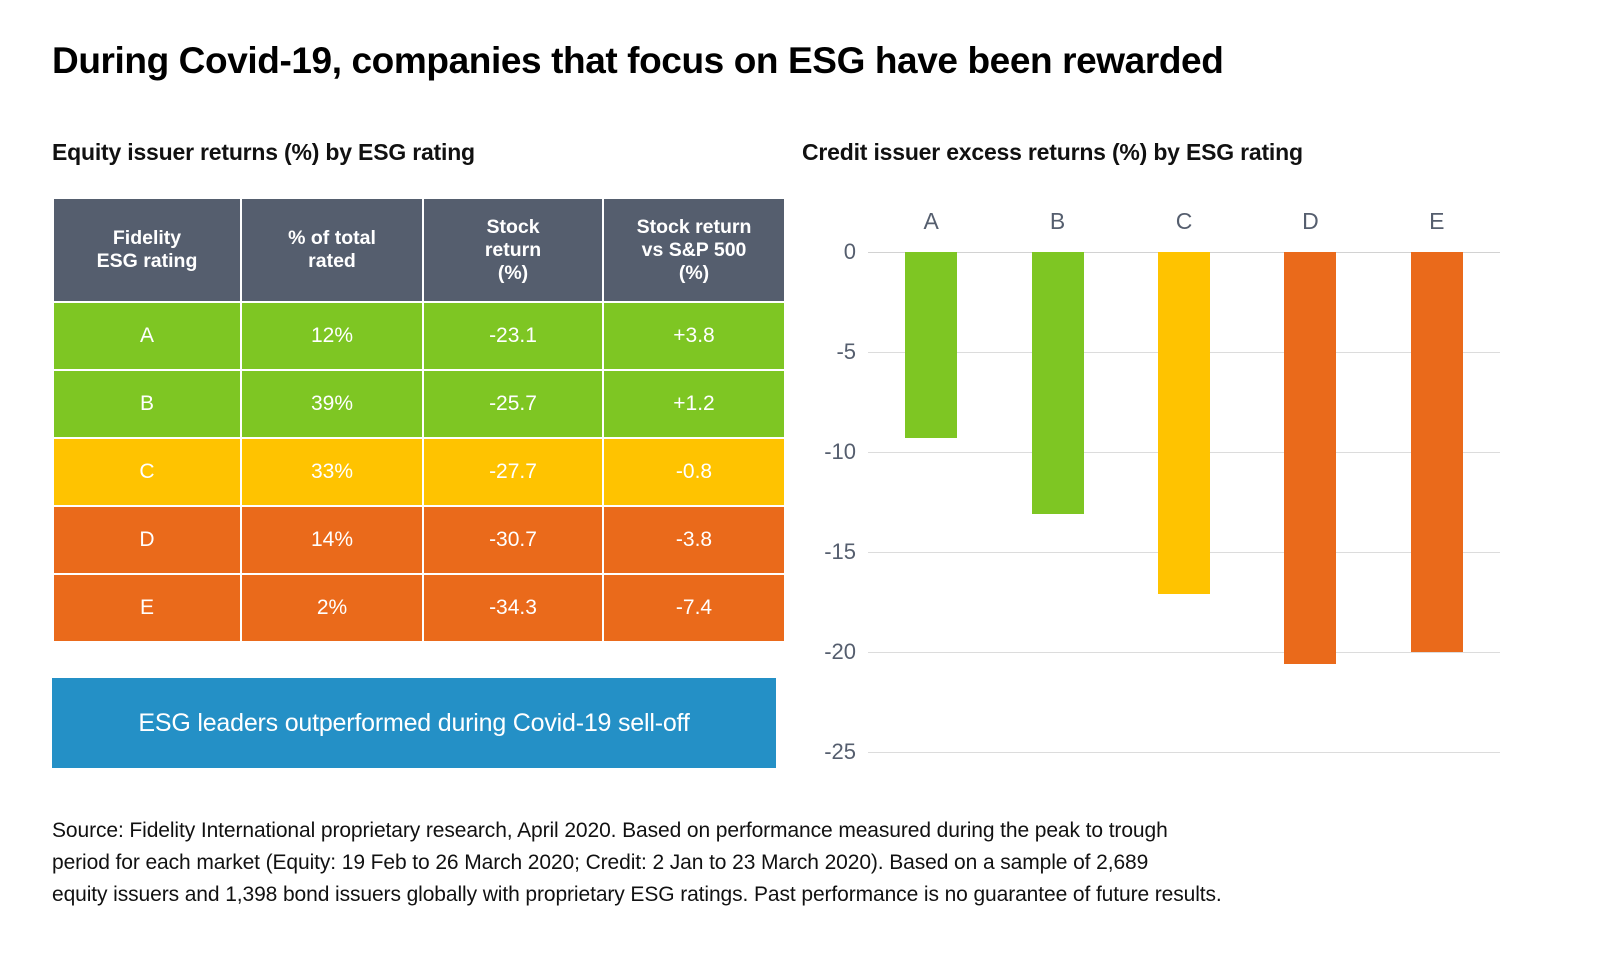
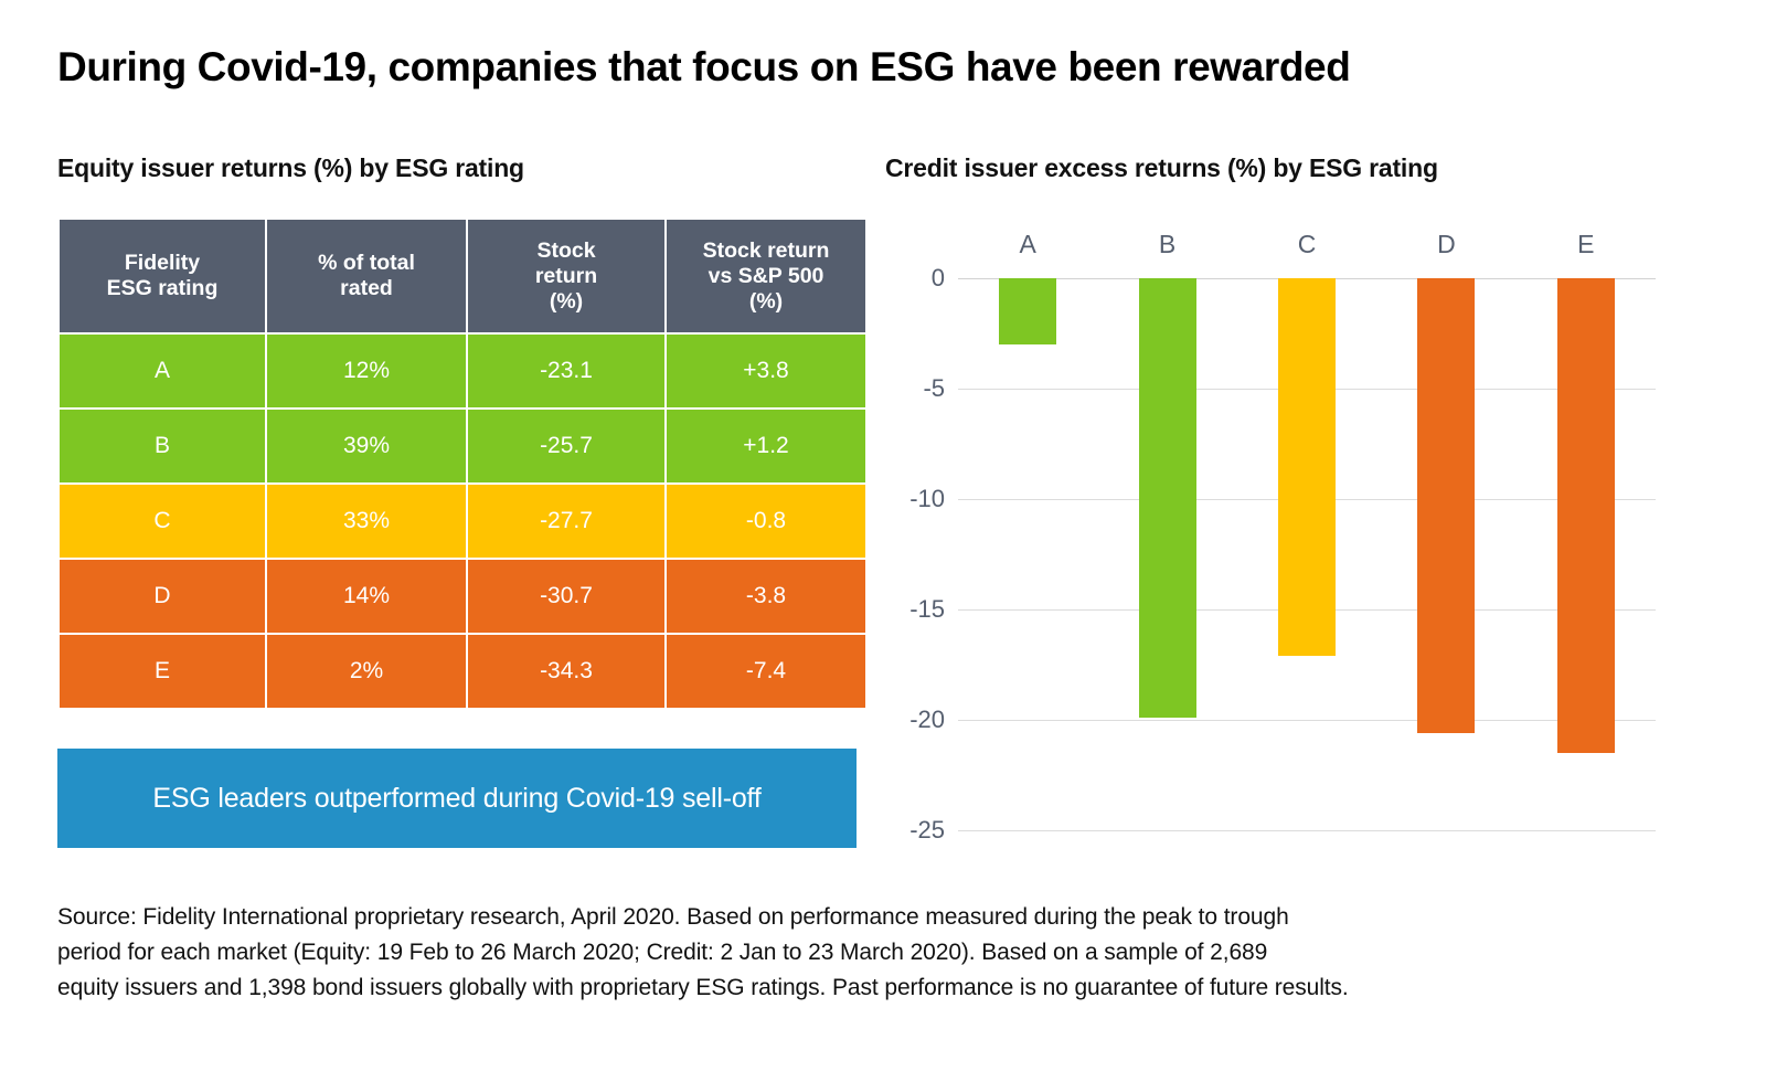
A: -9.3 -> -3.0
B: -13.1 -> -19.9
E: -20.0 -> -21.5
